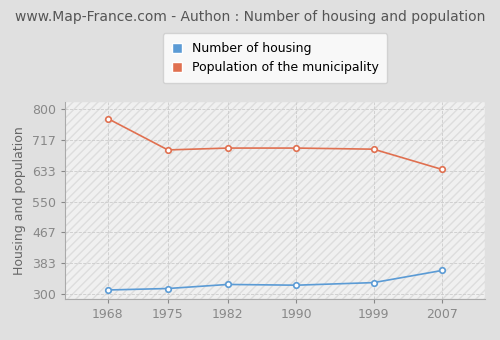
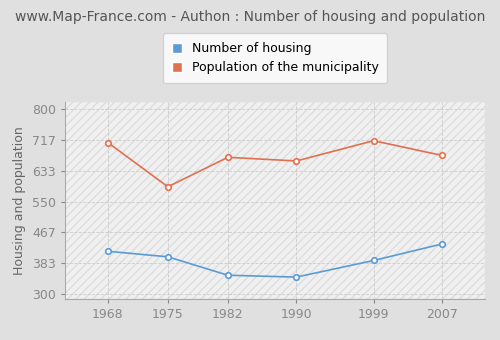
Number of housing/1968: 310 -> 415
Population of the municipality/1968: 775 -> 710
Number of housing/1975: 314 -> 400
Population of the municipality/1975: 690 -> 590
Number of housing/1982: 325 -> 350
Population of the municipality/1982: 695 -> 670
Number of housing/1990: 323 -> 345
Population of the municipality/1990: 695 -> 660
Number of housing/1999: 330 -> 390
Population of the municipality/1999: 692 -> 715
Number of housing/2007: 363 -> 435
Population of the municipality/2007: 637 -> 675
